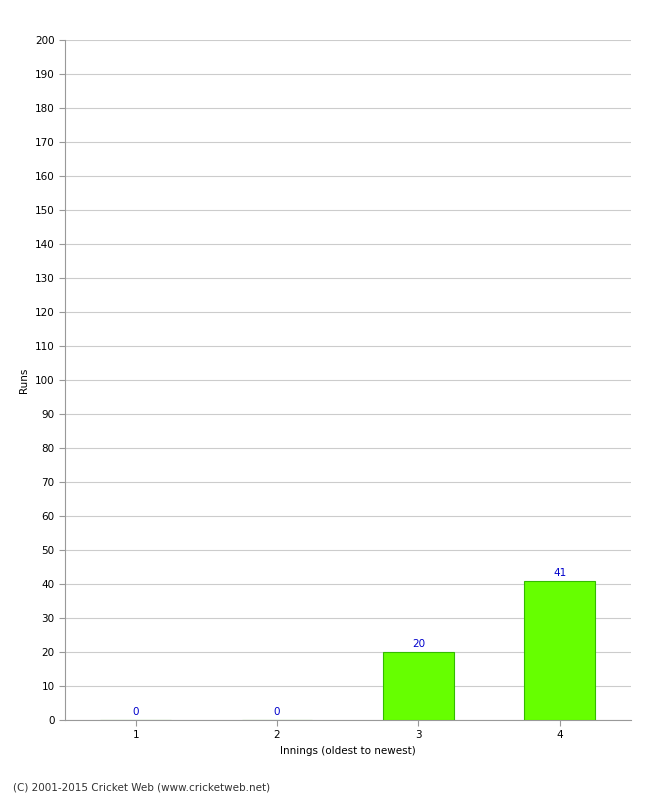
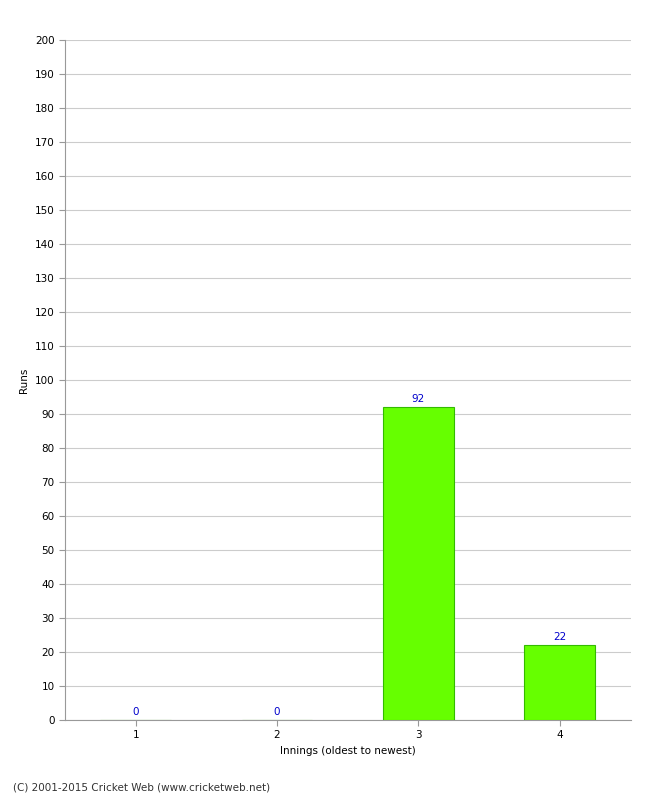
3: 20 -> 92
4: 41 -> 22
